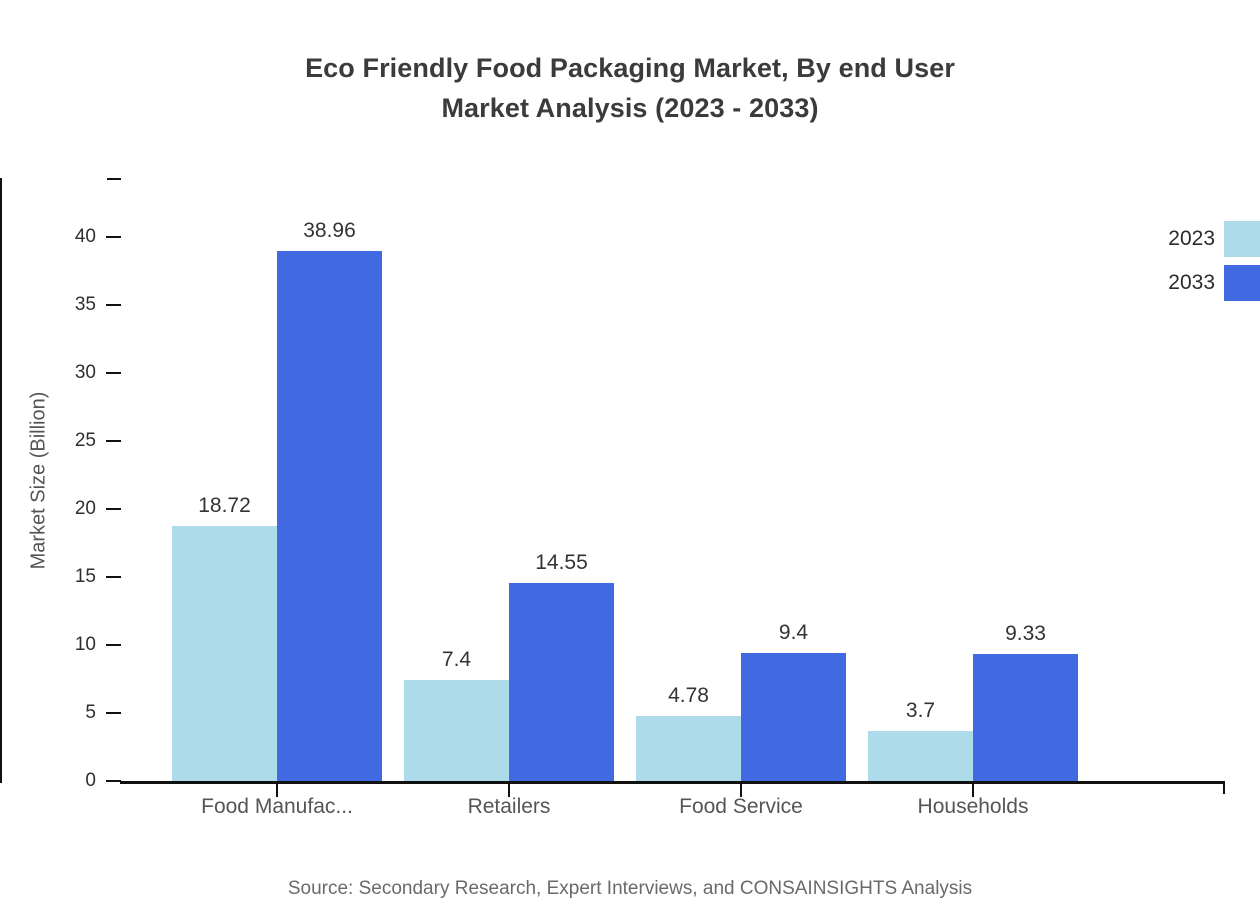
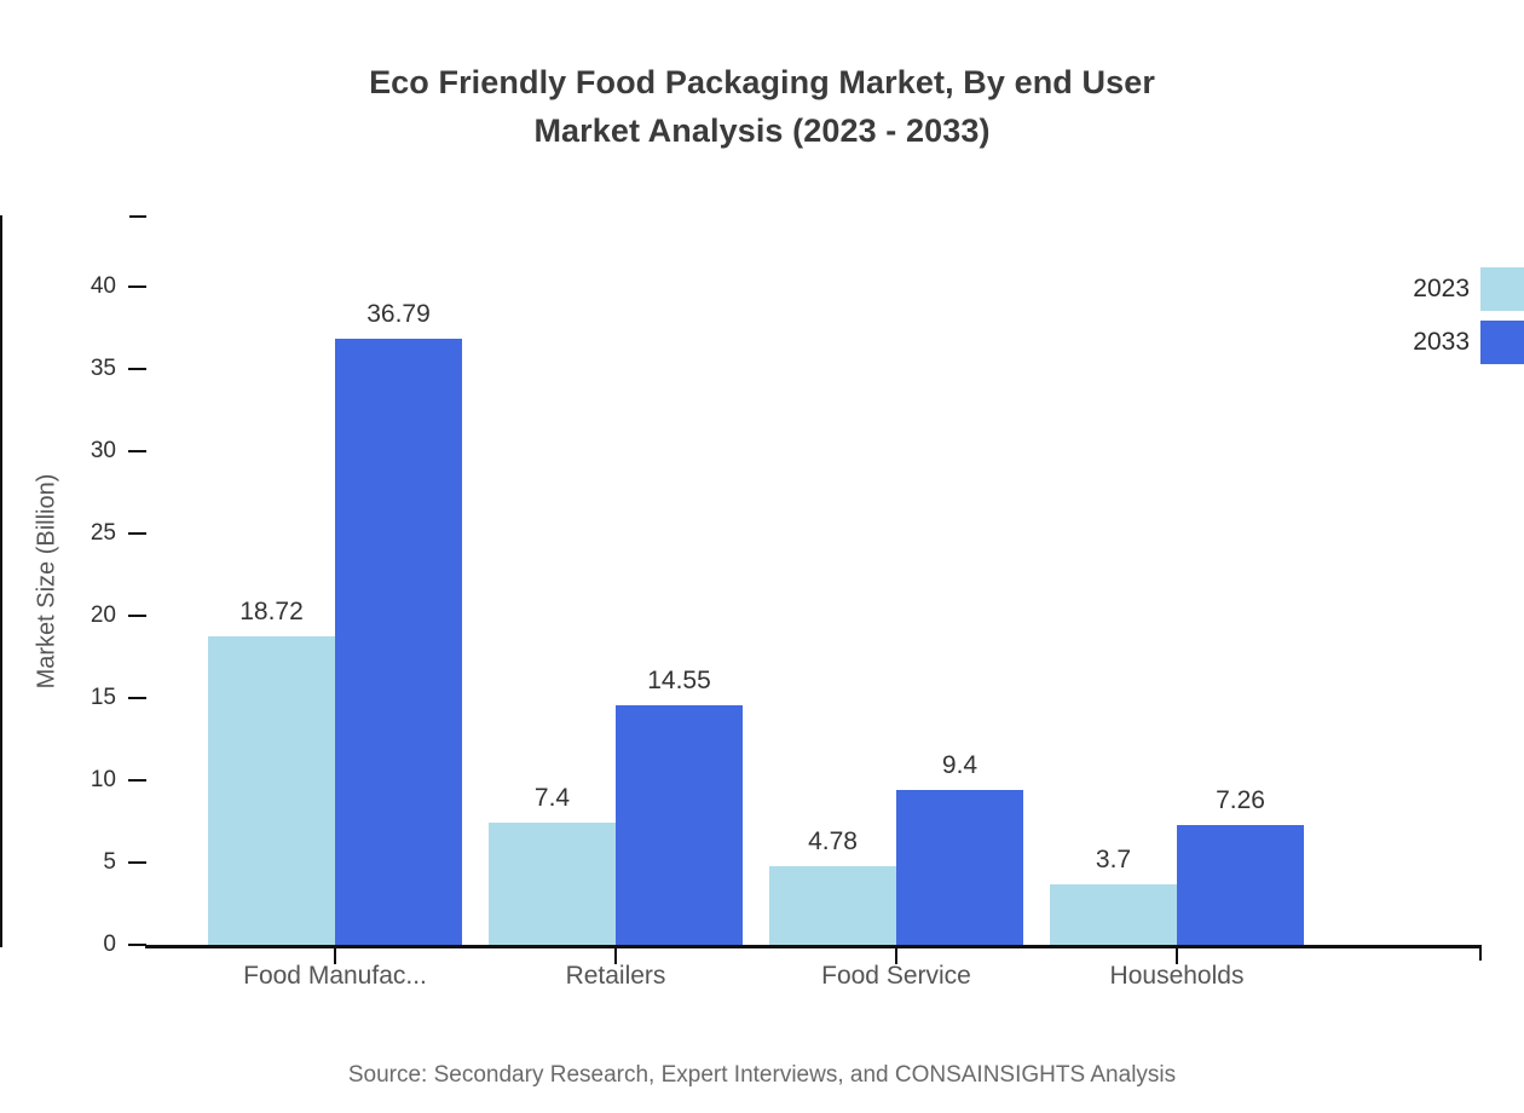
2033/Food Manufac...: 38.96 -> 36.79
2033/Households: 9.33 -> 7.26
